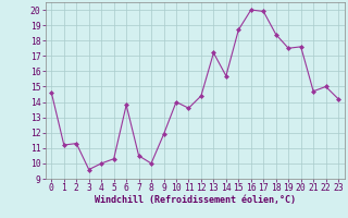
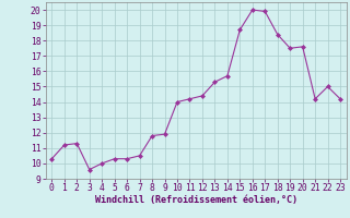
0: 14.6 -> 10.3
6: 13.8 -> 10.3
8: 10.0 -> 11.8
11: 13.6 -> 14.2
13: 17.2 -> 15.3
21: 14.7 -> 14.2
